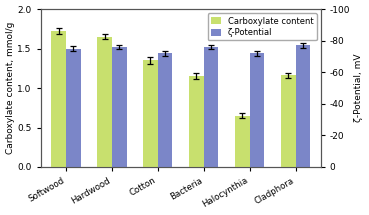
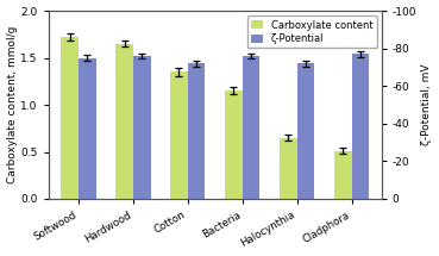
Carboxylate content/Cladphora: 1.16 -> 0.51
